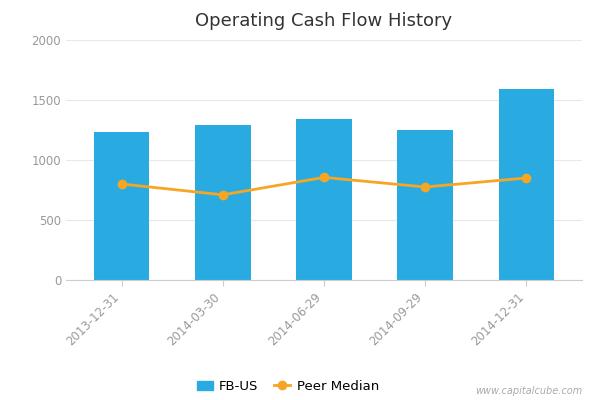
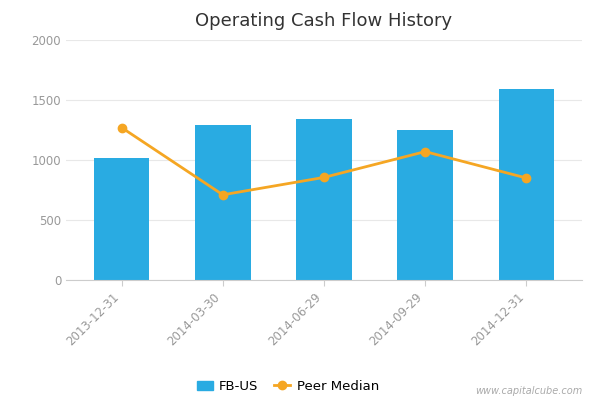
FB-US/2013-12-31: 1230 -> 1020
Peer Median/2013-12-31: 800 -> 1270
Peer Median/2014-09-29: 780 -> 1070
